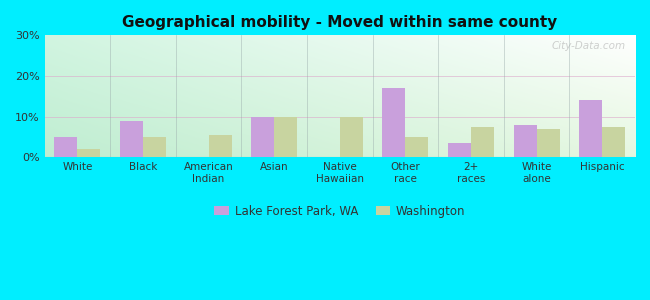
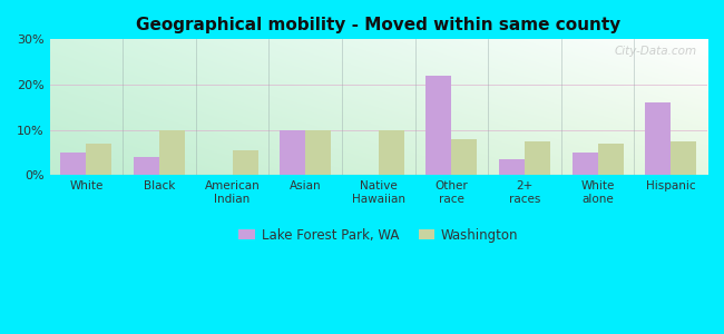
Washington/White: 2.0% -> 7.0%
Lake Forest Park, WA/Black: 9.0% -> 4.0%
Washington/Black: 5.0% -> 10.0%
Lake Forest Park, WA/Other race: 17.0% -> 22.0%
Washington/Other race: 5.0% -> 8.0%
Lake Forest Park, WA/White alone: 8.0% -> 5.0%
Lake Forest Park, WA/Hispanic: 14.0% -> 16.0%
